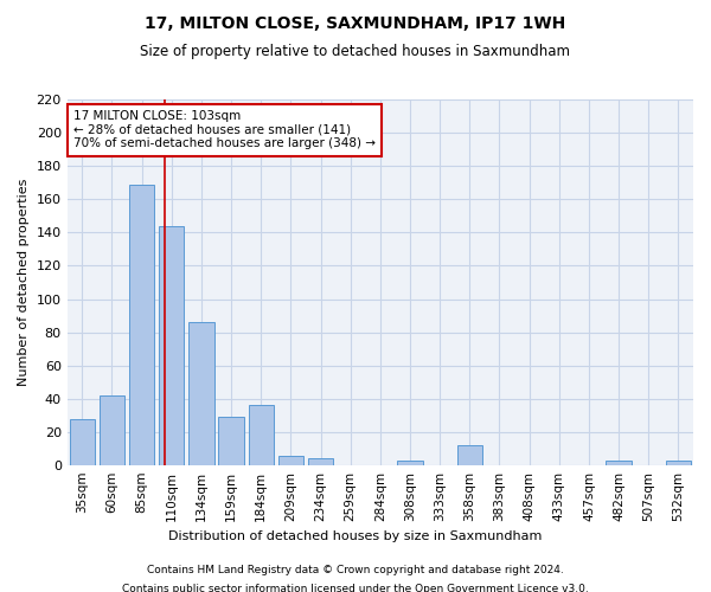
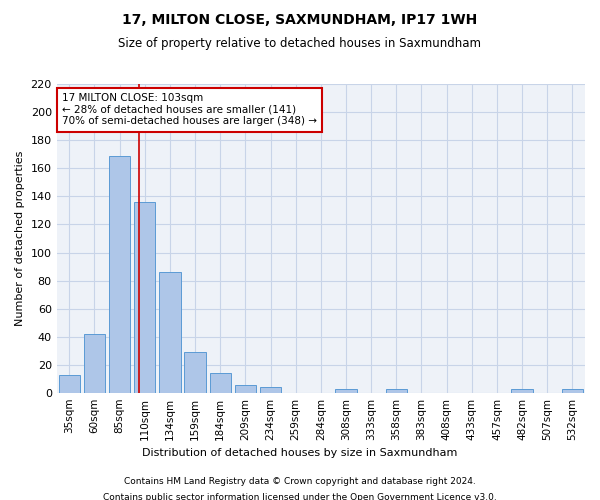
35sqm: 28 -> 13
110sqm: 144 -> 136
184sqm: 36 -> 14
358sqm: 12 -> 3
